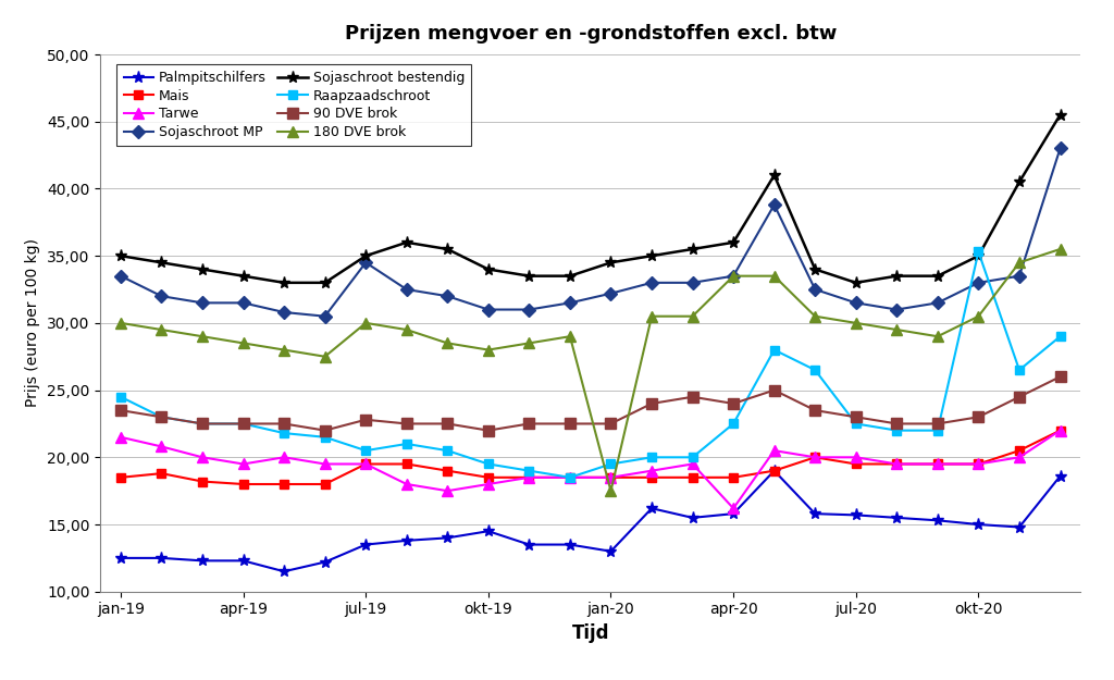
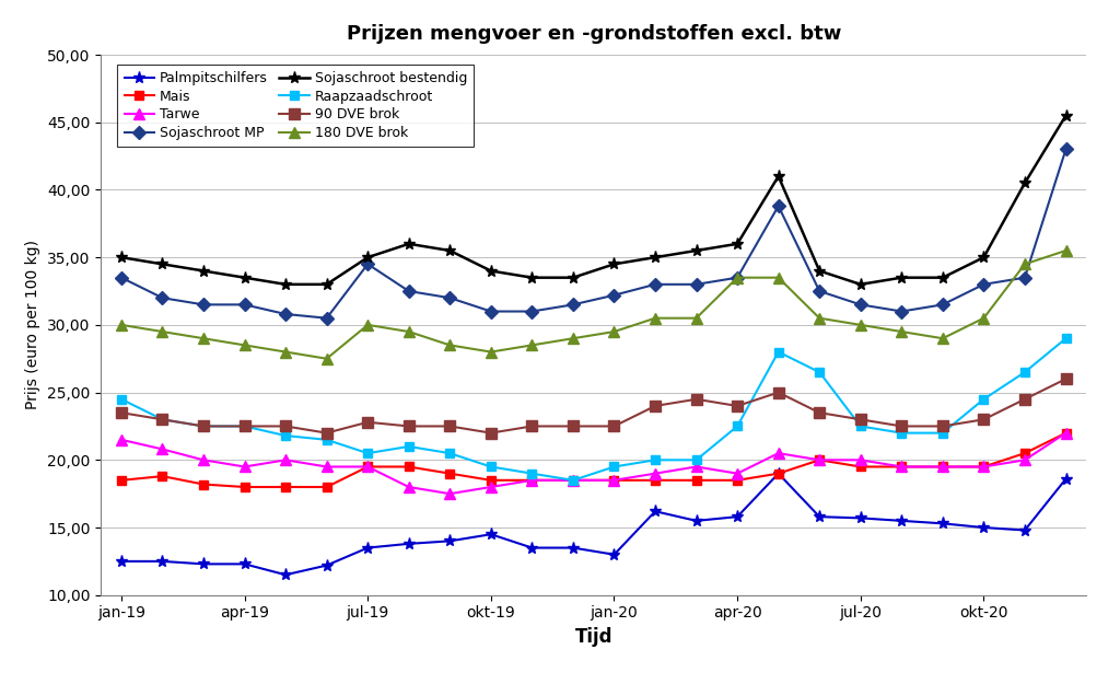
180 DVE brok/jan-20: 17,5 -> 29,5
Tarwe/apr-20: 16,2 -> 19,0
Raapzaadschroot/okt-20: 35,3 -> 24,5
